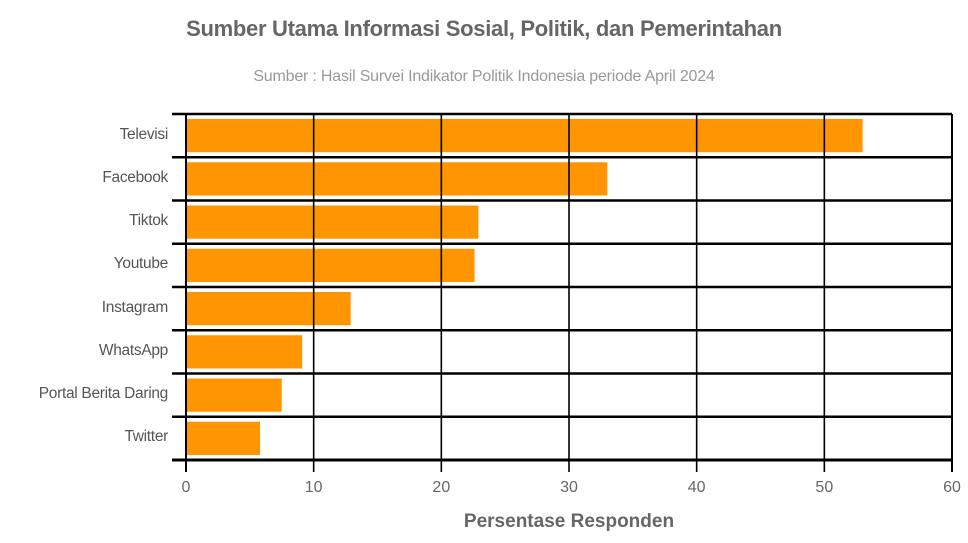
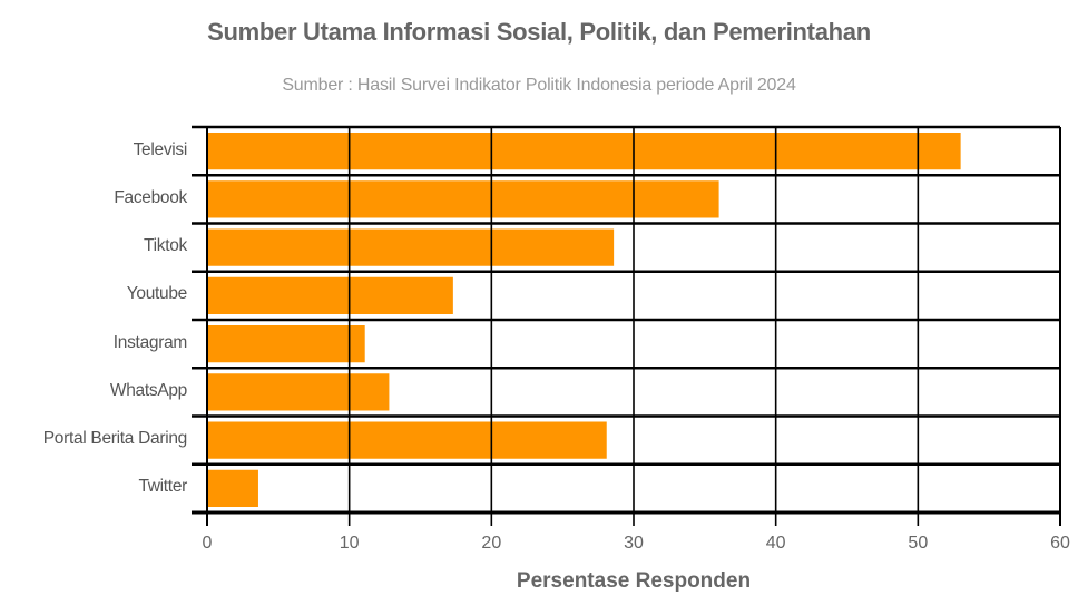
Facebook: 33.0 -> 36.0
Tiktok: 22.9 -> 28.6
Youtube: 22.6 -> 17.3
Instagram: 12.9 -> 11.1
WhatsApp: 9.1 -> 12.8
Portal Berita Daring: 7.5 -> 28.1
Twitter: 5.8 -> 3.6
